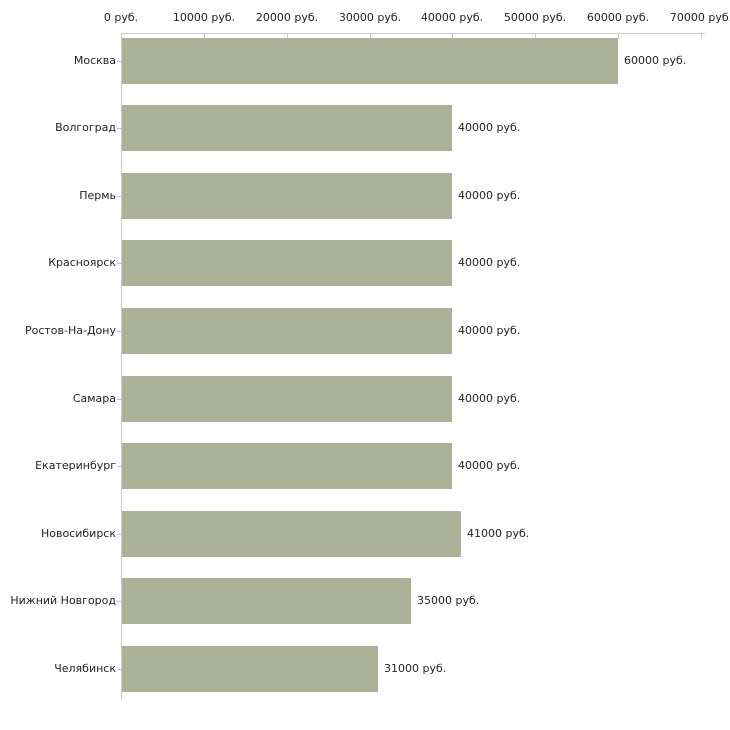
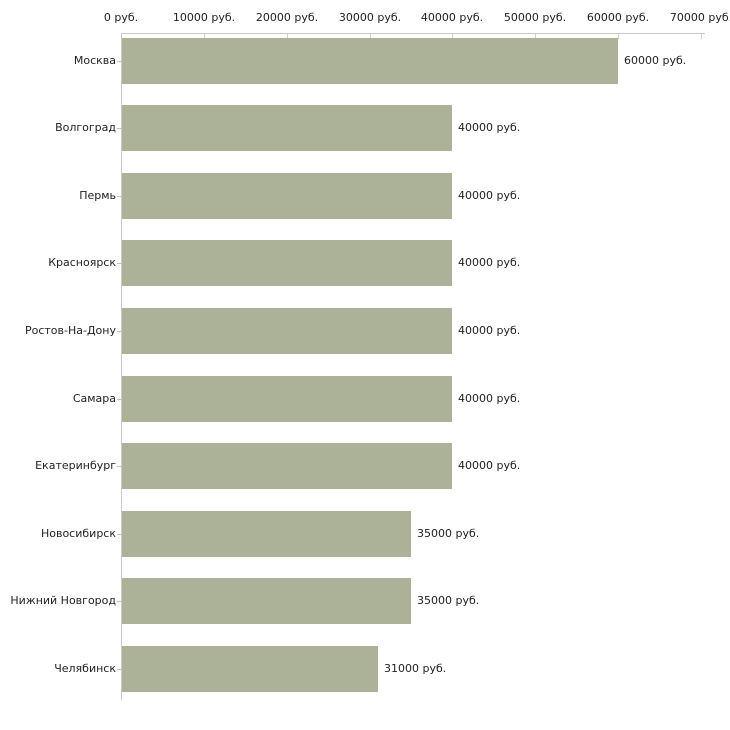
Новосибирск: 41000 -> 35000
